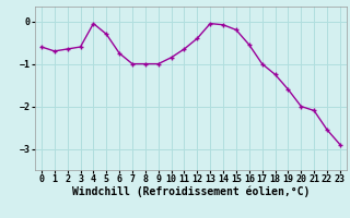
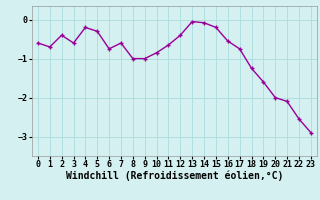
2: -0.65 -> -0.40
4: -0.05 -> -0.20
7: -1.00 -> -0.60
17: -1.00 -> -0.75
